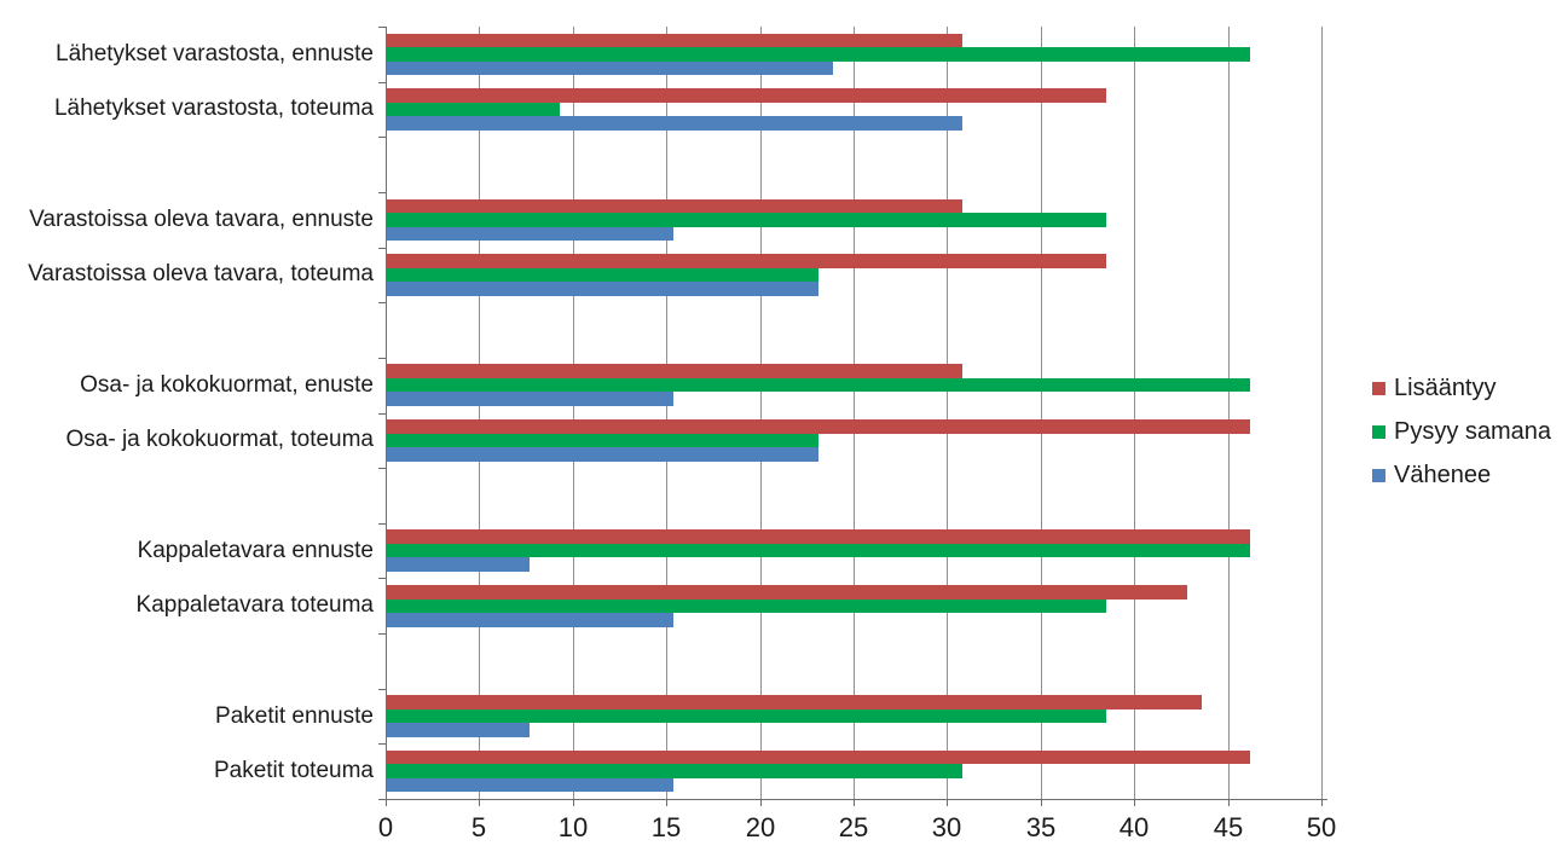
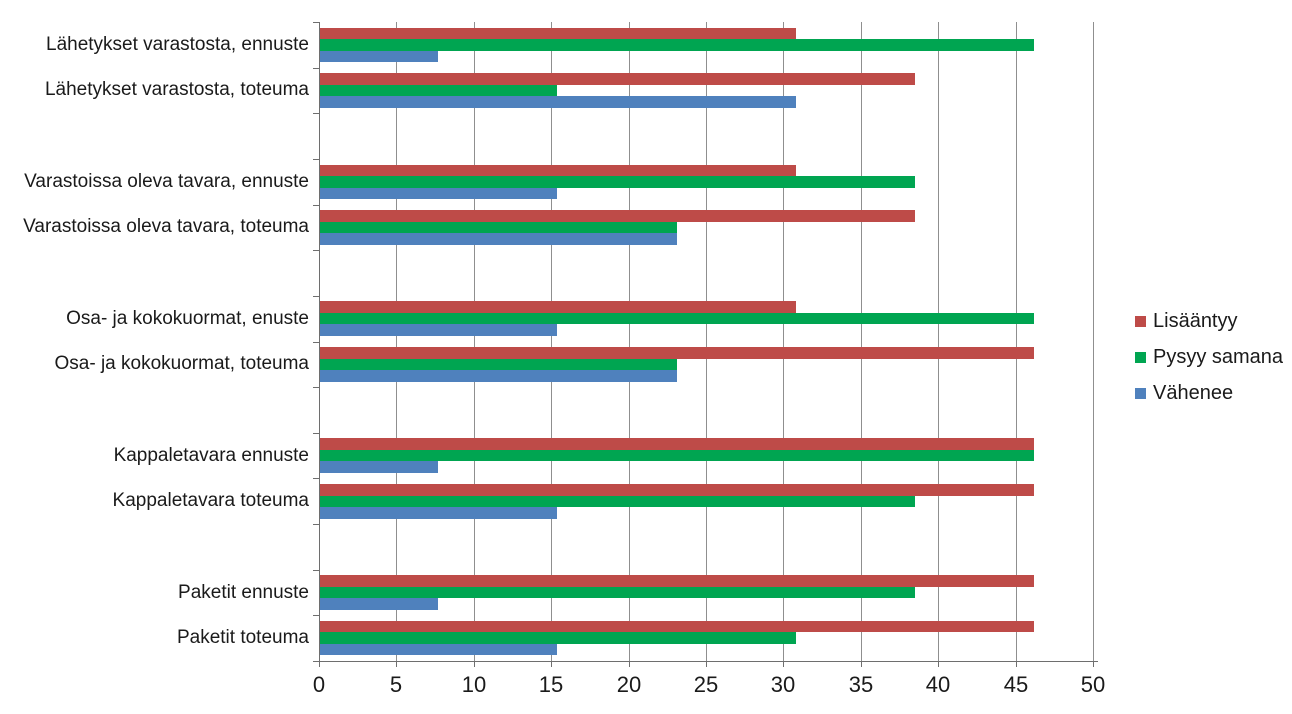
Vähenee/Lähetykset varastosta, ennuste: 23.9 -> 7.7
Pysyy samana/Lähetykset varastosta, toteuma: 9.3 -> 15.4
Lisääntyy/Kappaletavara toteuma: 42.8 -> 46.2
Lisääntyy/Paketit ennuste: 43.6 -> 46.2
